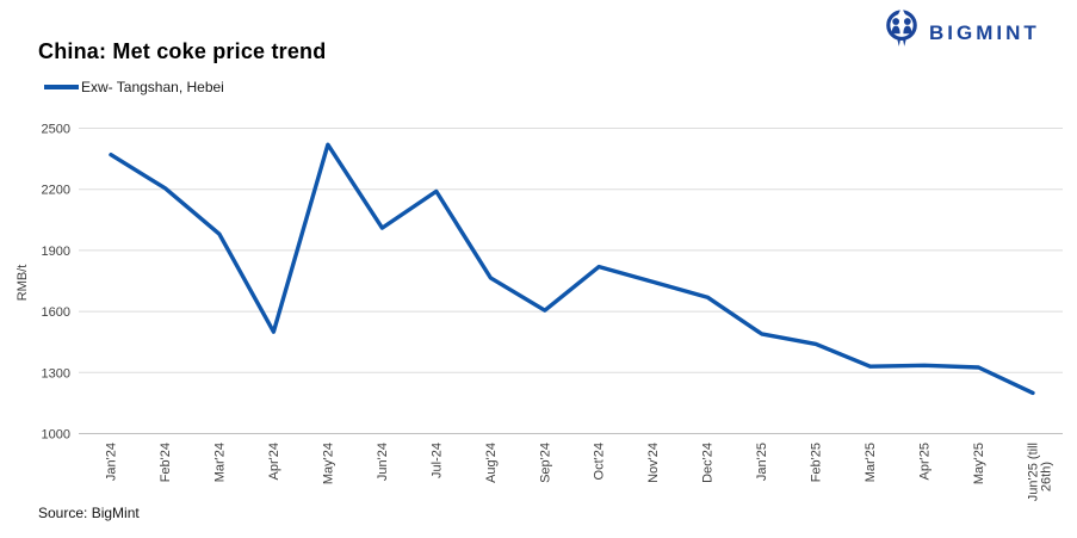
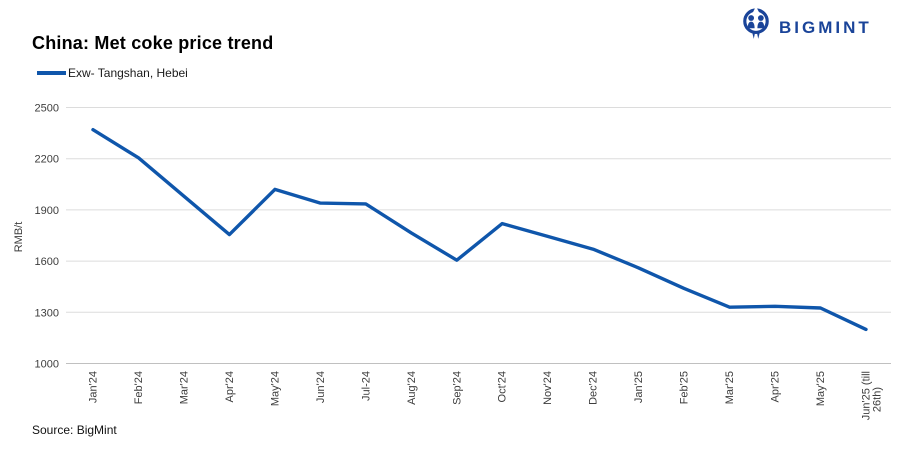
Apr'24: 1500 -> 1760
May'24: 2420 -> 2020
Jun'24: 2010 -> 1940
Jul-24: 2190 -> 1940
Jan'25: 1490 -> 1560
